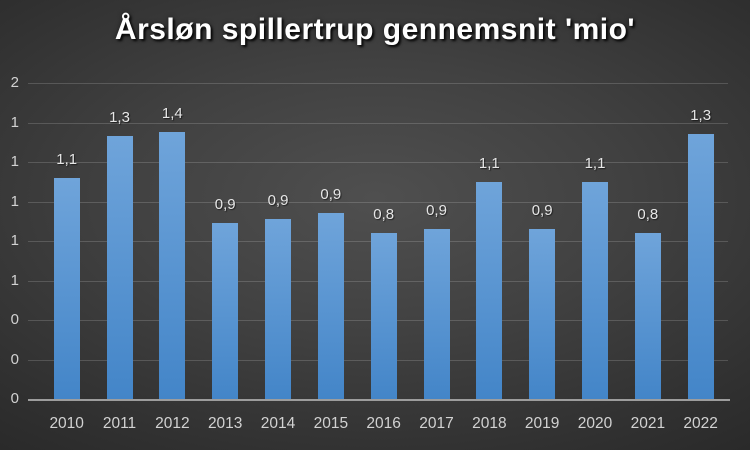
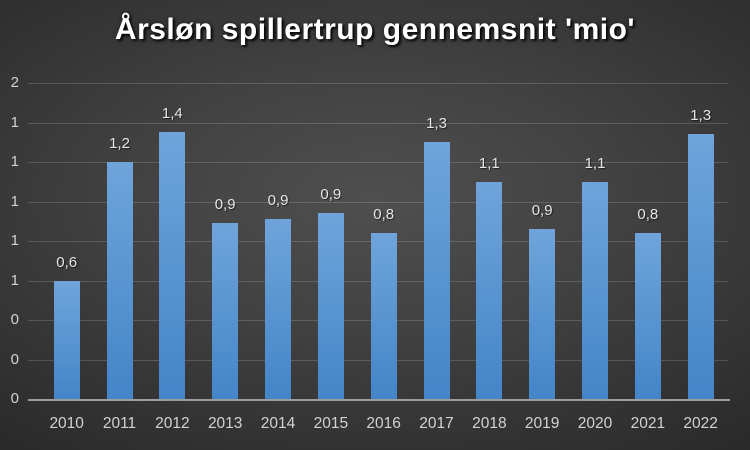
2010: 1,1 -> 0,6
2011: 1,3 -> 1,2
2017: 0,9 -> 1,3
